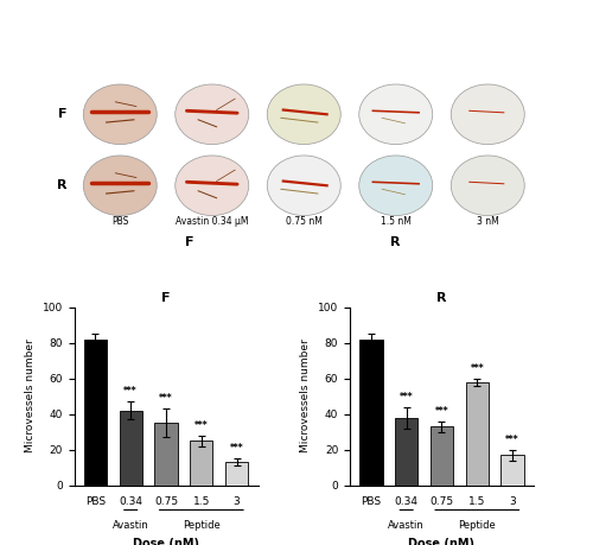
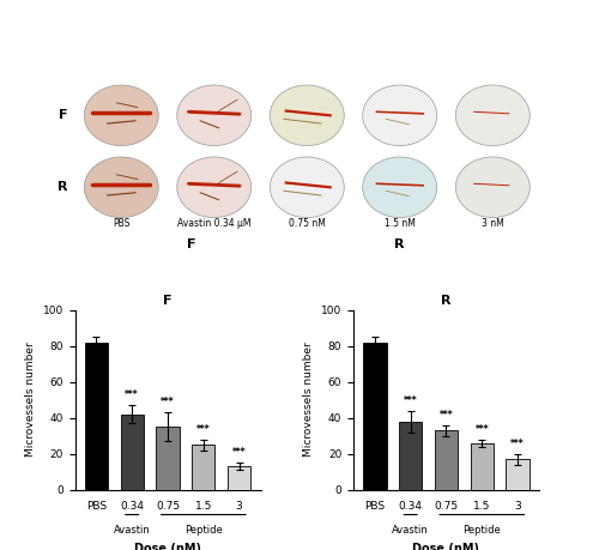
R/1.5: 58 -> 26
